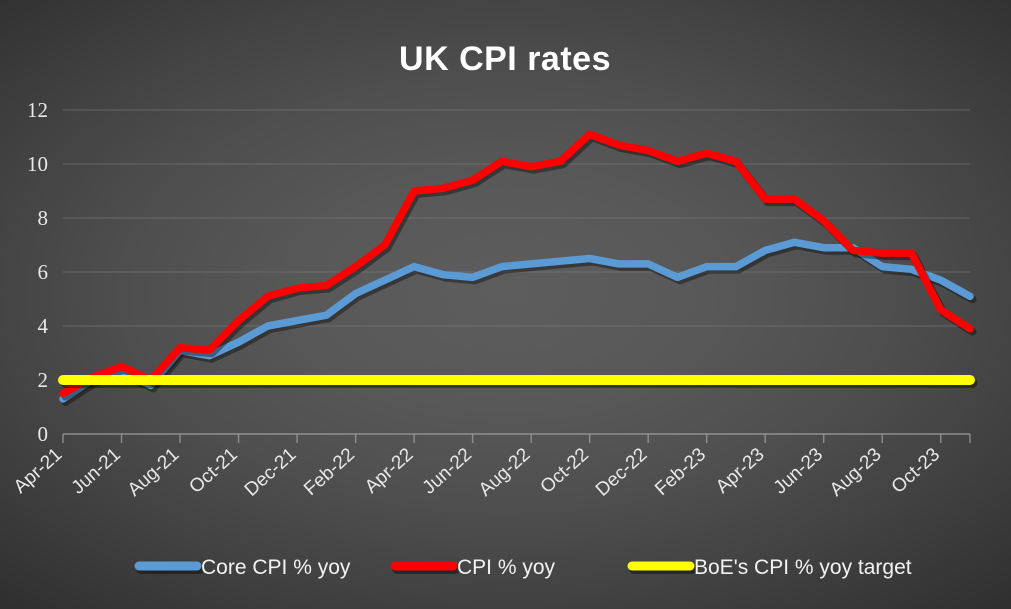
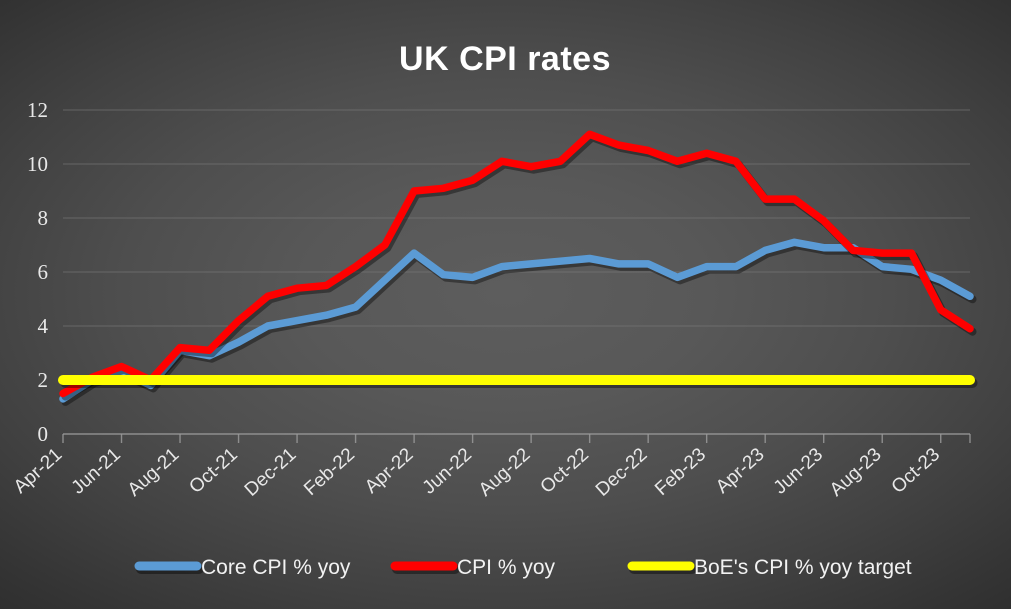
Core CPI % yoy/Feb-22: 5.2 -> 4.7
Core CPI % yoy/Apr-22: 6.2 -> 6.7
